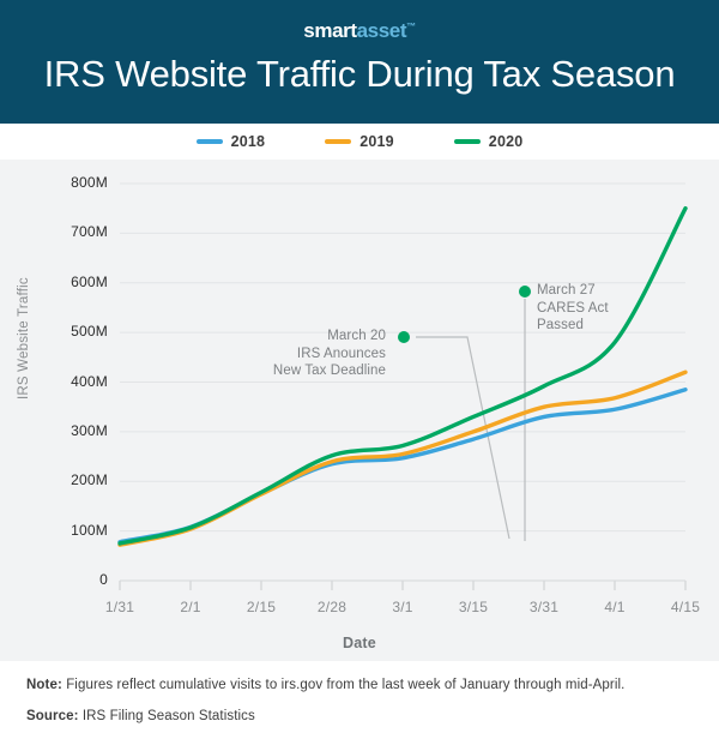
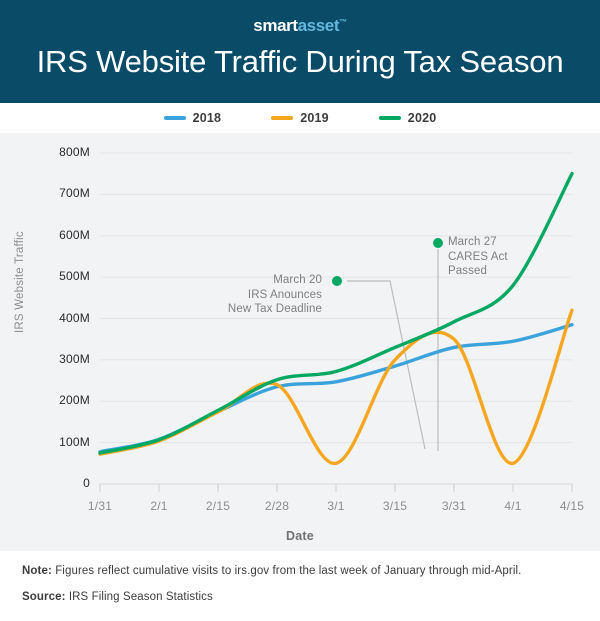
2019/3/1: 260M -> 50M
2019/4/1: 370M -> 50M
